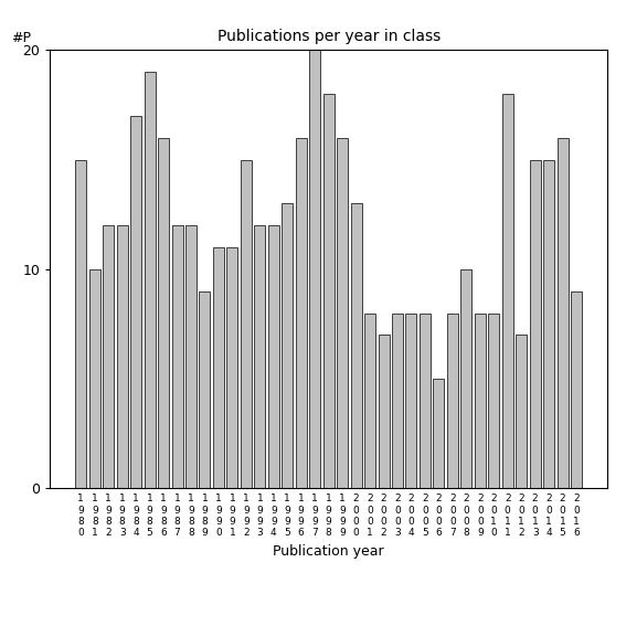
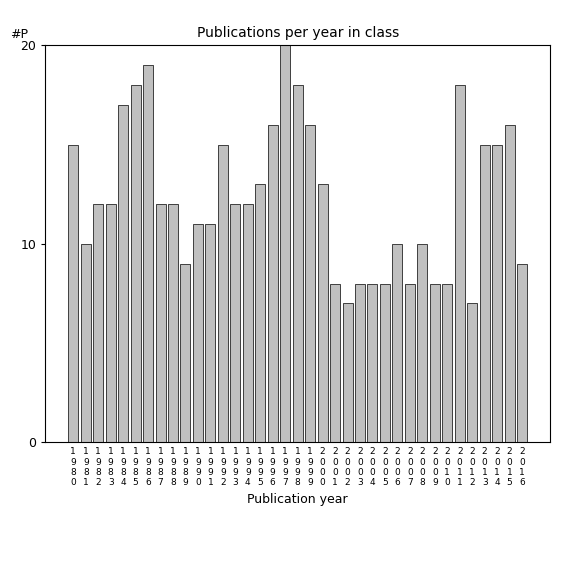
1 9 8 5: 19 -> 18
1 9 8 6: 16 -> 19
2 0 0 6: 5 -> 10
